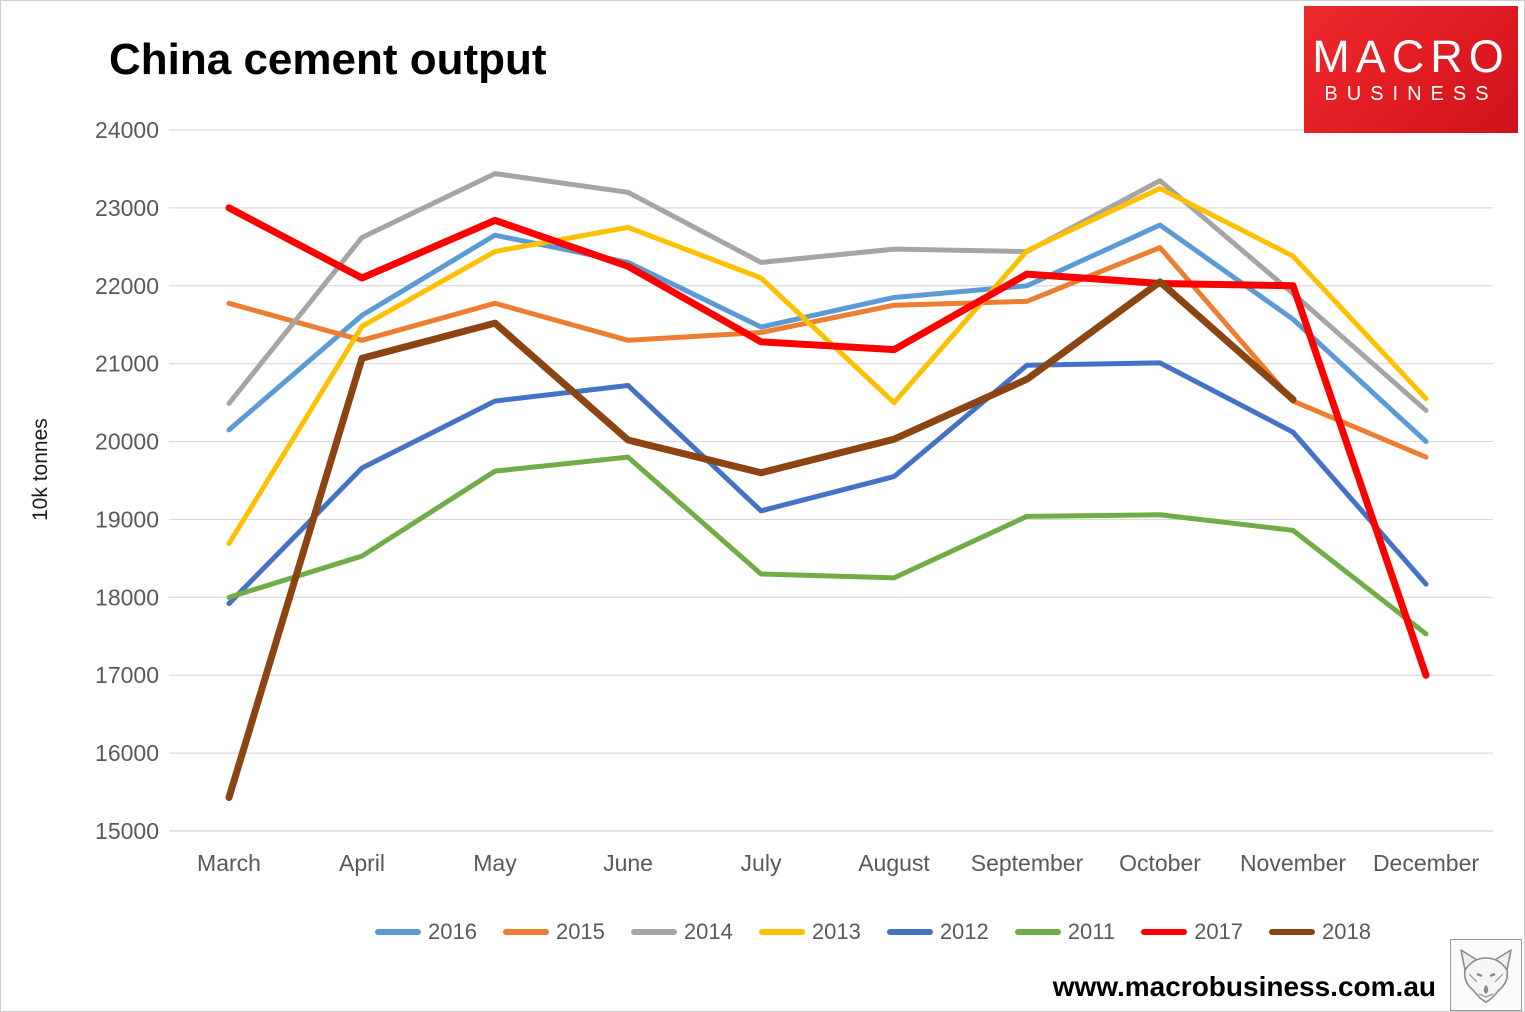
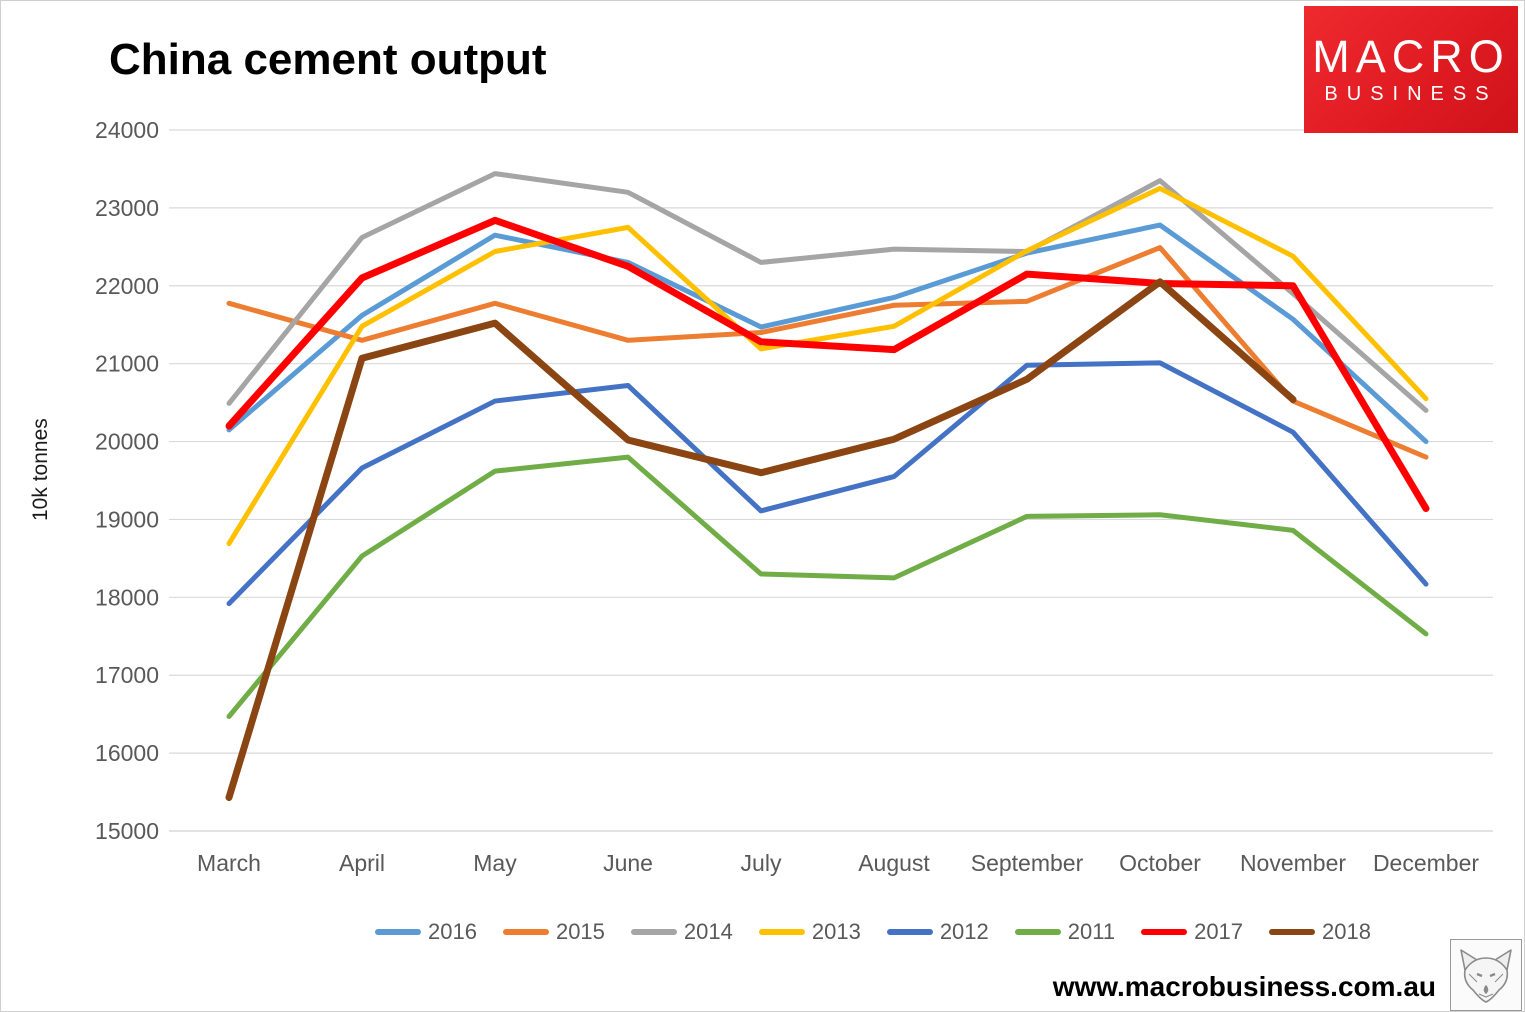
2011/March: 18000 -> 16500
2017/March: 23000 -> 20200
2013/July: 22100 -> 21200
2013/August: 20500 -> 21500
2016/September: 22000 -> 22400
2017/December: 17000 -> 19100
